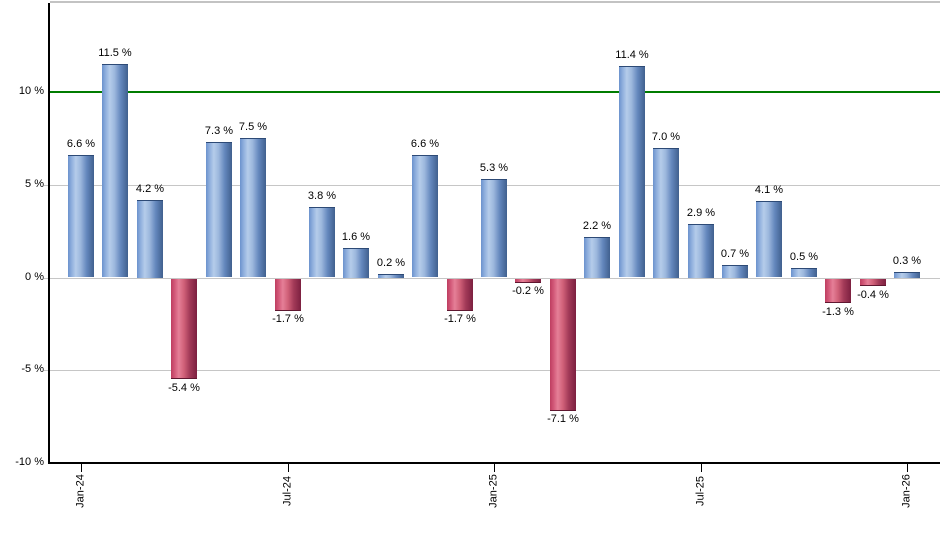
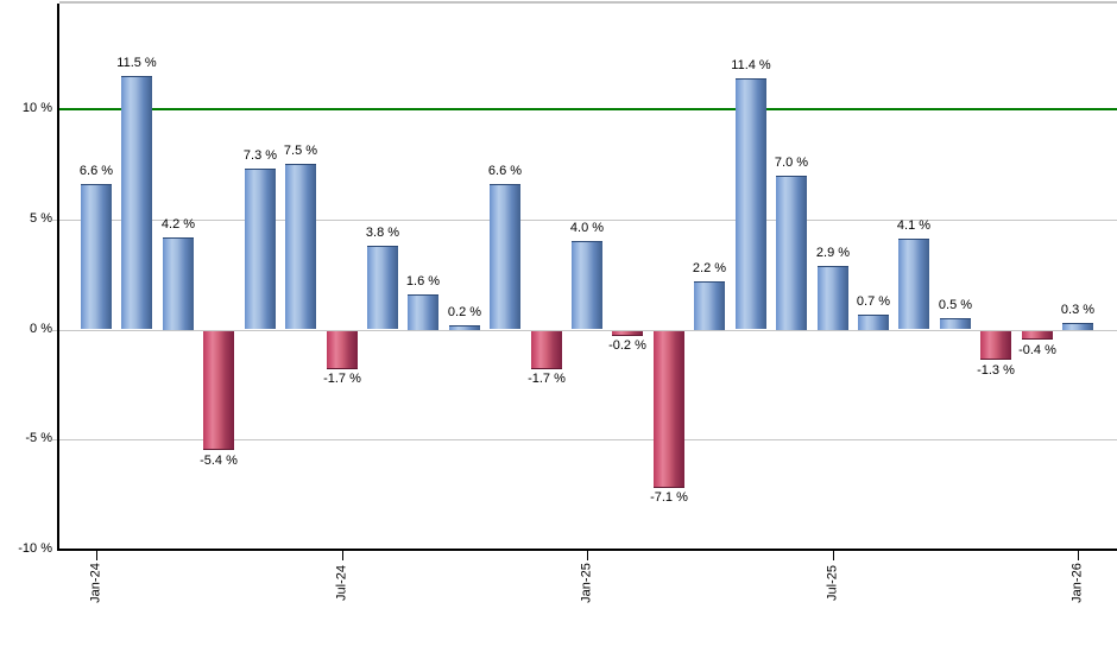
Jan-25: 5.3 -> 4.0
